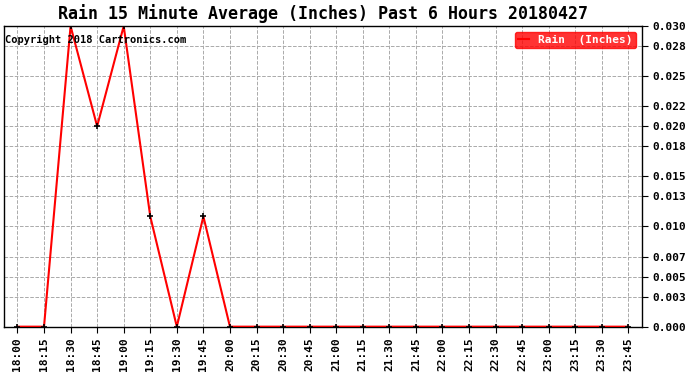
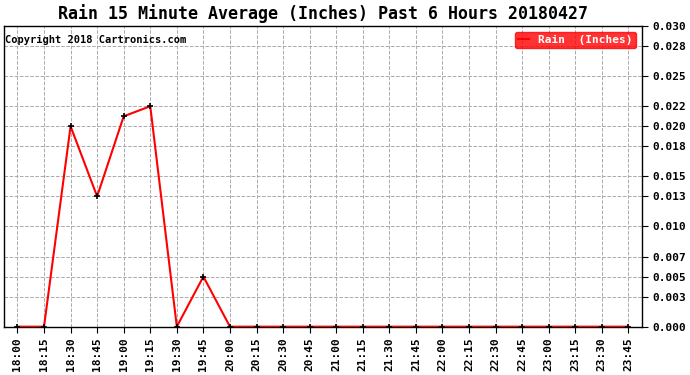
18:30: 0.030 -> 0.020
18:45: 0.020 -> 0.013
19:00: 0.030 -> 0.021
19:15: 0.011 -> 0.022
19:45: 0.011 -> 0.005
